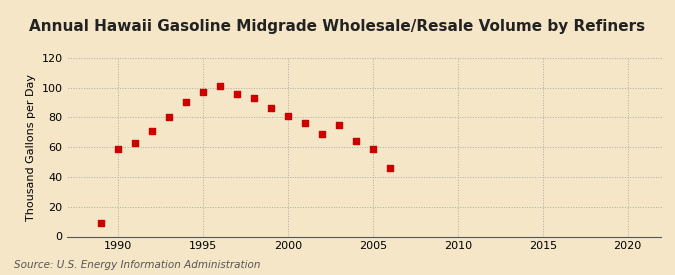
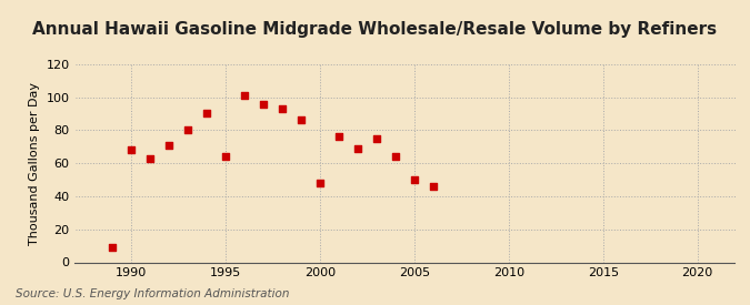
1990: 59 -> 68
1995: 97 -> 64
2000: 81 -> 48
2005: 59 -> 50
